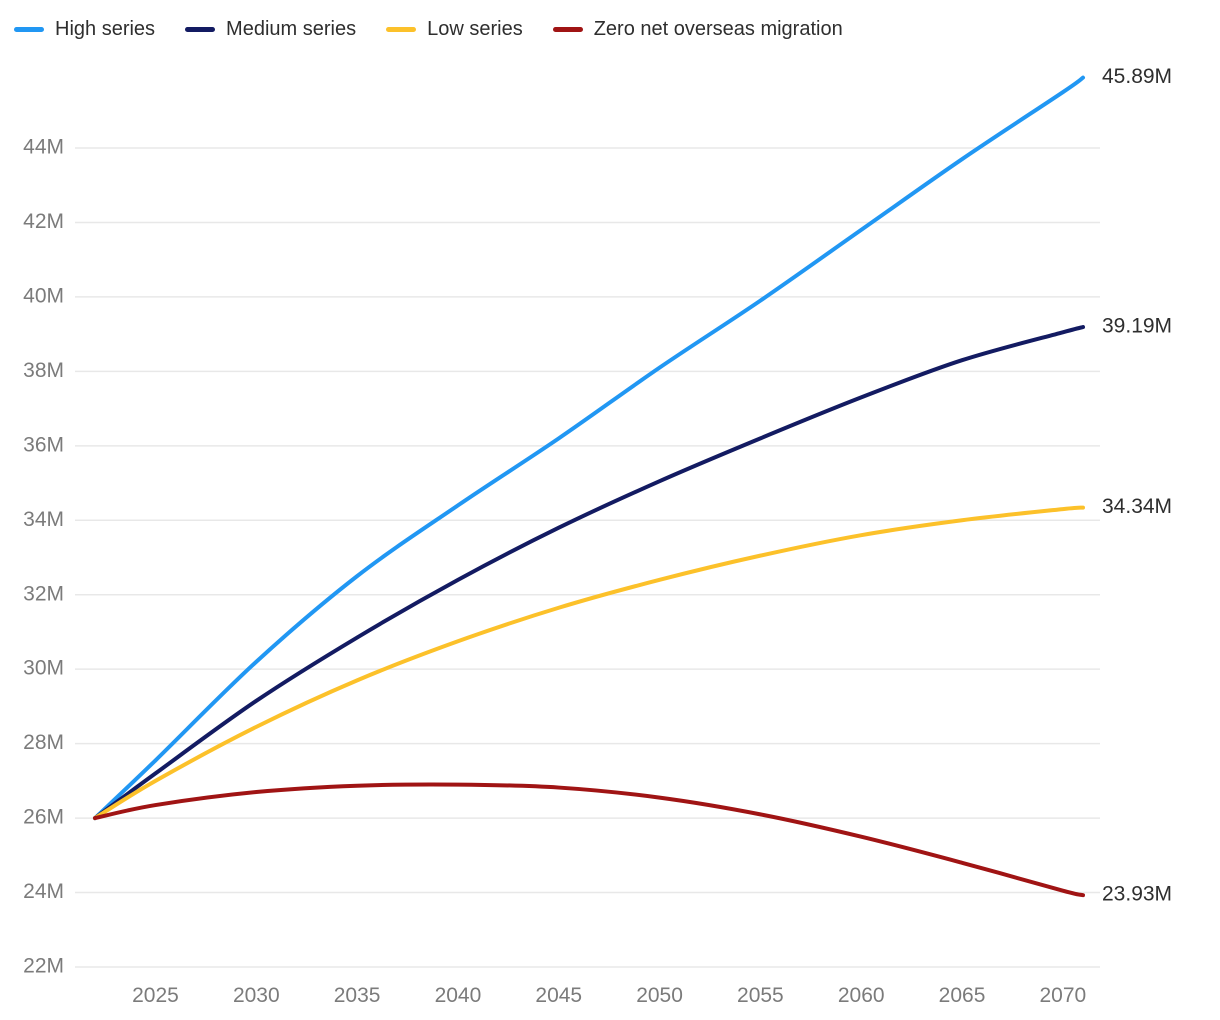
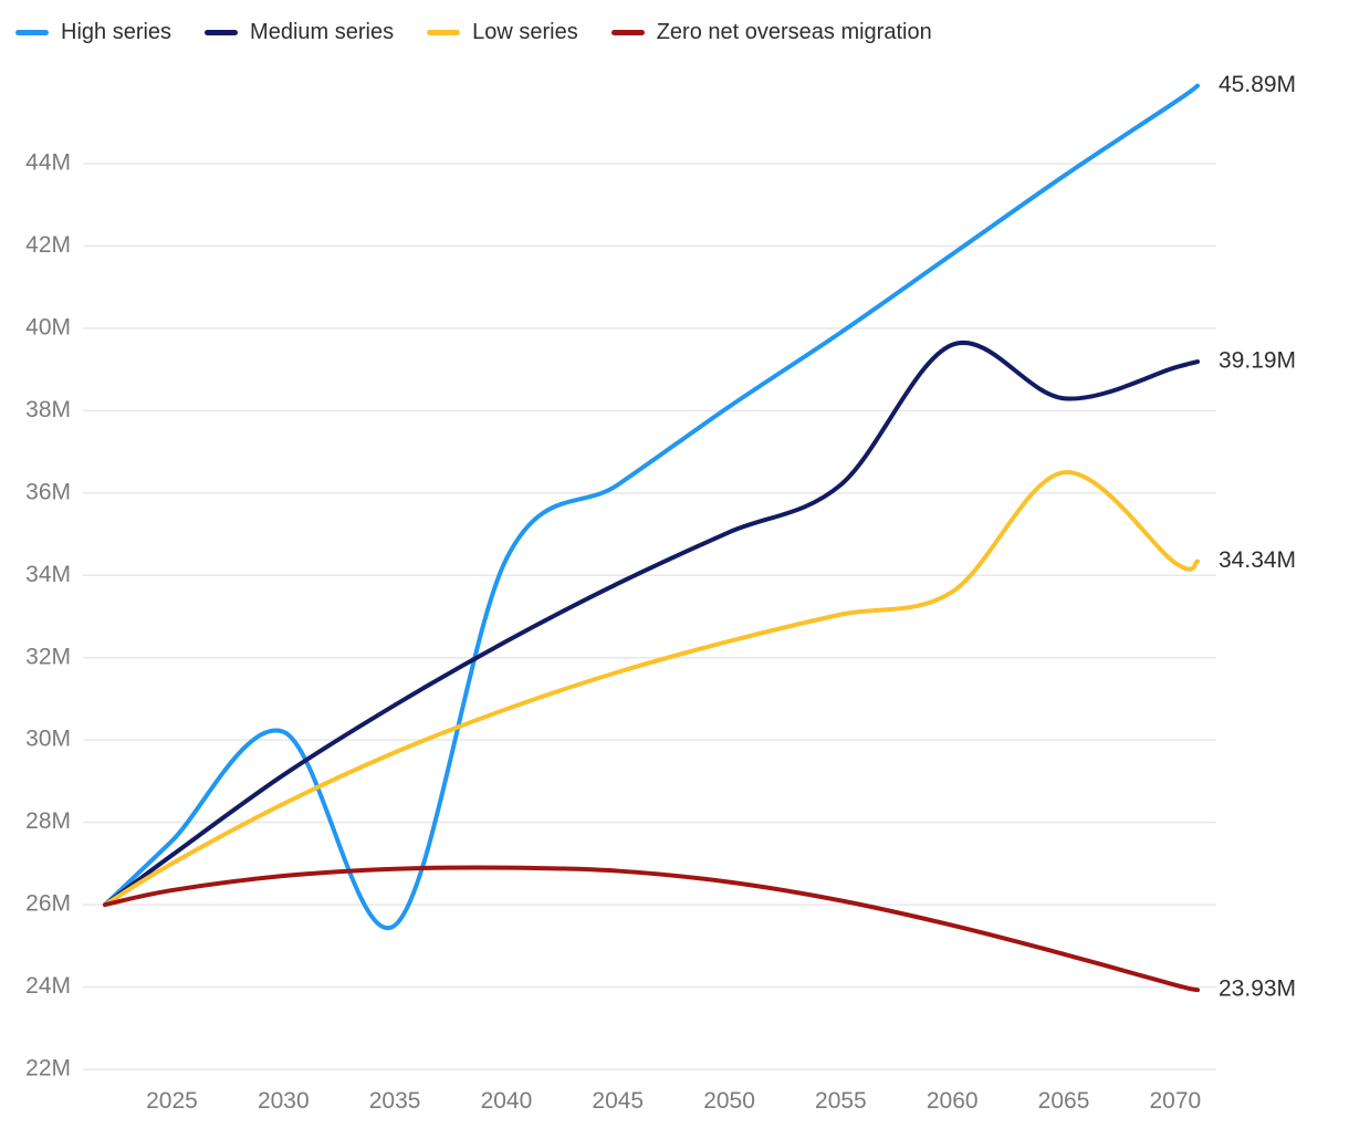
High series/2035: 32.5M -> 25.5M
Medium series/2060: 37.3M -> 39.6M
Low series/2065: 34.0M -> 36.5M
